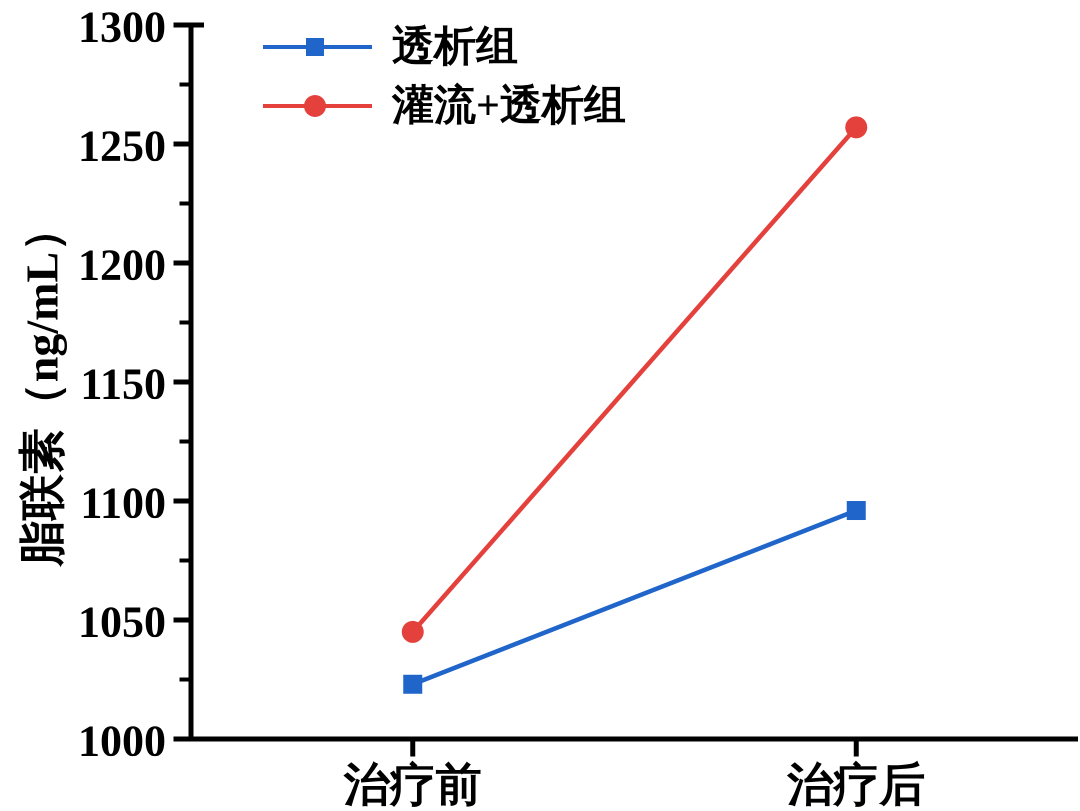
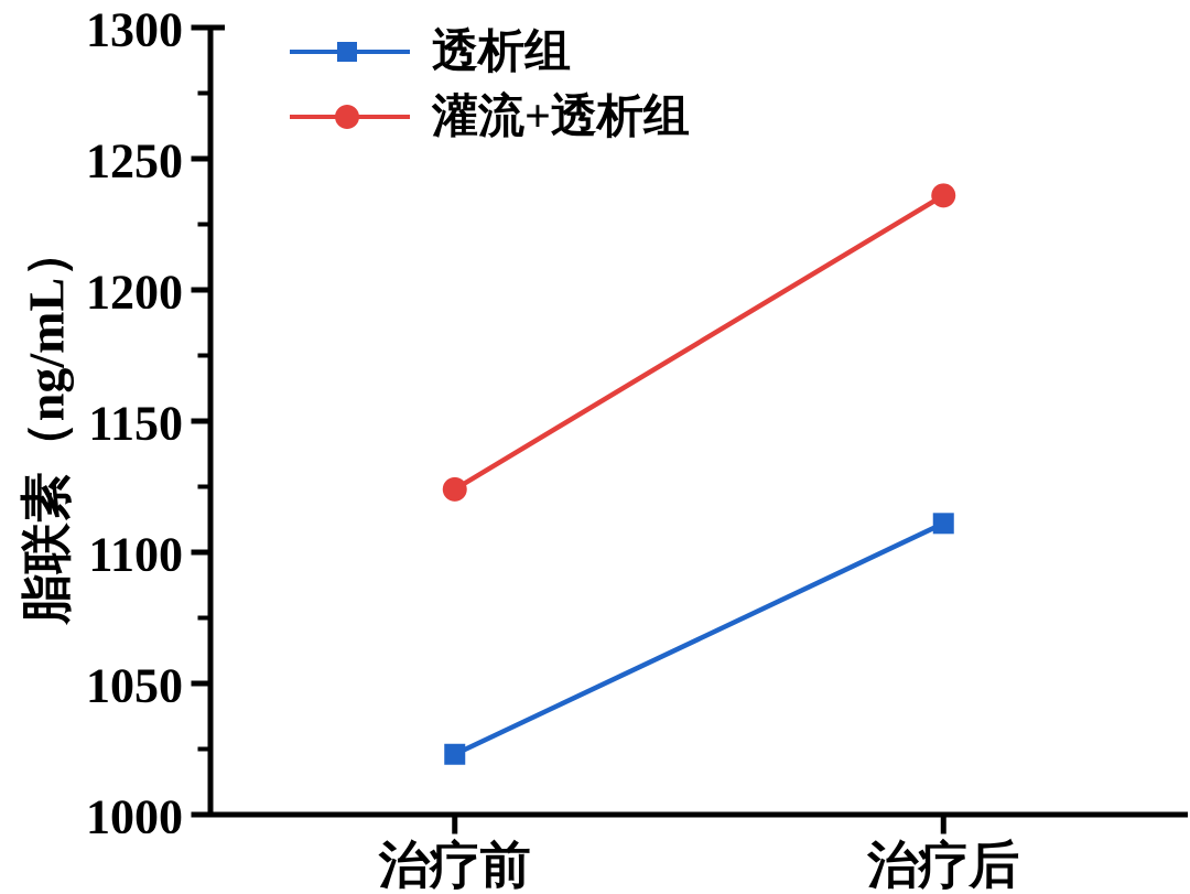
灌流+透析组/治疗前: 1045 -> 1124
透析组/治疗后: 1096 -> 1111
灌流+透析组/治疗后: 1257 -> 1236
